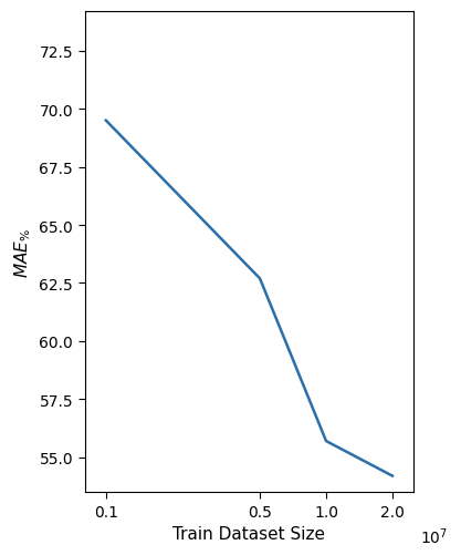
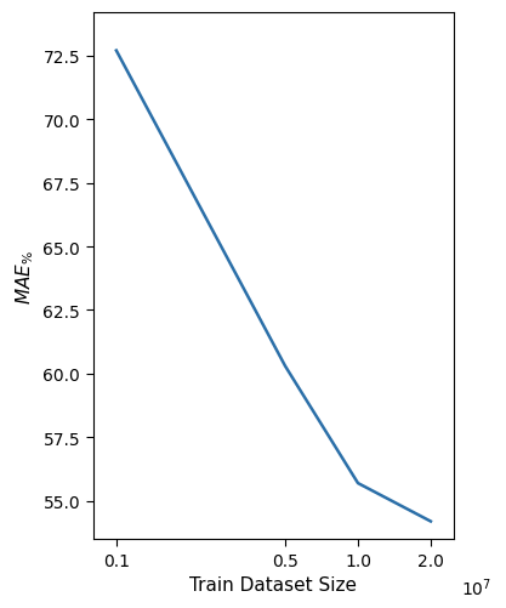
0.1: 69.5 -> 72.7
0.5: 62.7 -> 60.3
